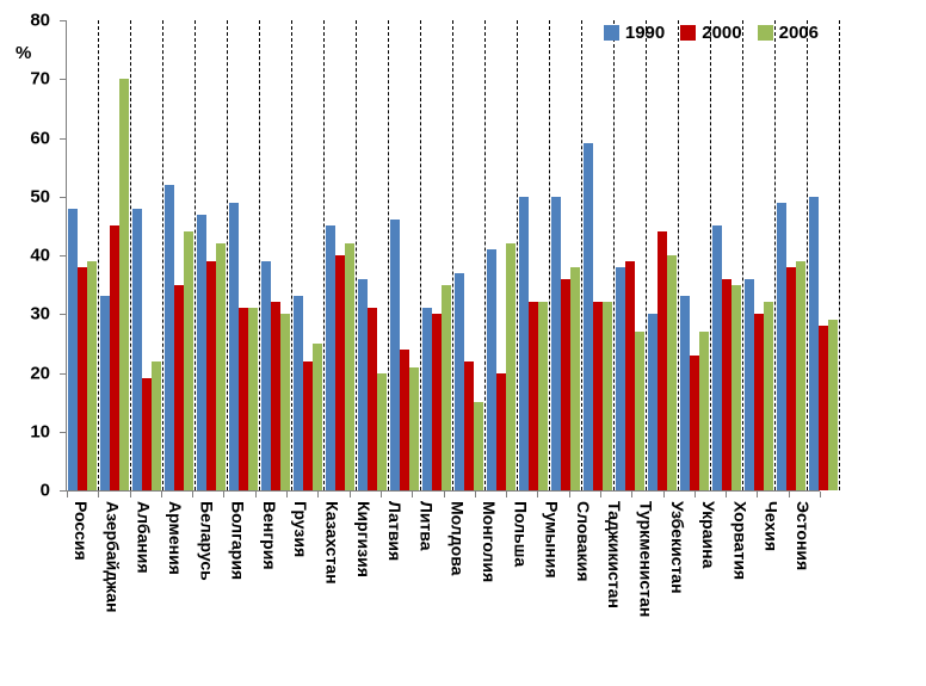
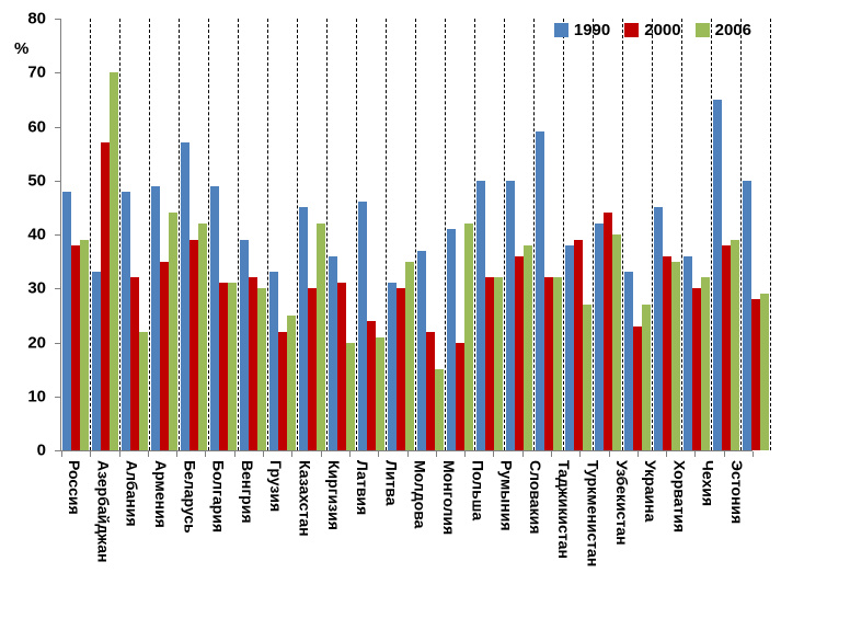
2000/Азербайджан: 45 -> 57
2000/Албания: 19 -> 32
1990/Армения: 52 -> 49
1990/Беларусь: 47 -> 57
2000/Казахстан: 40 -> 30
1990/Туркменистан: 30 -> 42
1990/Чехия: 49 -> 65
